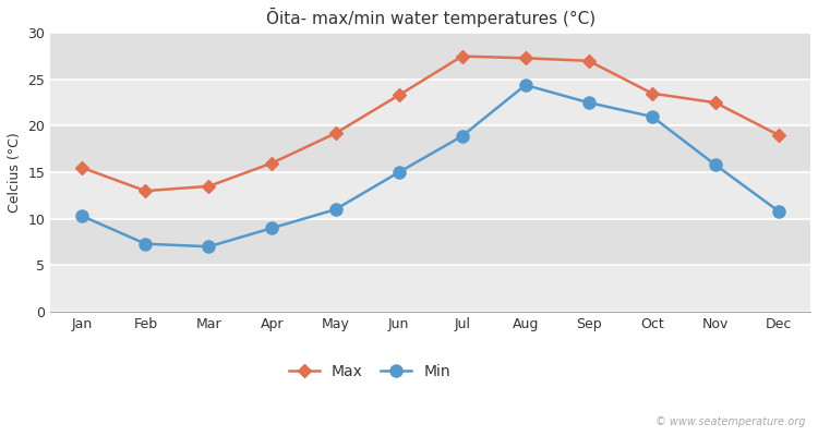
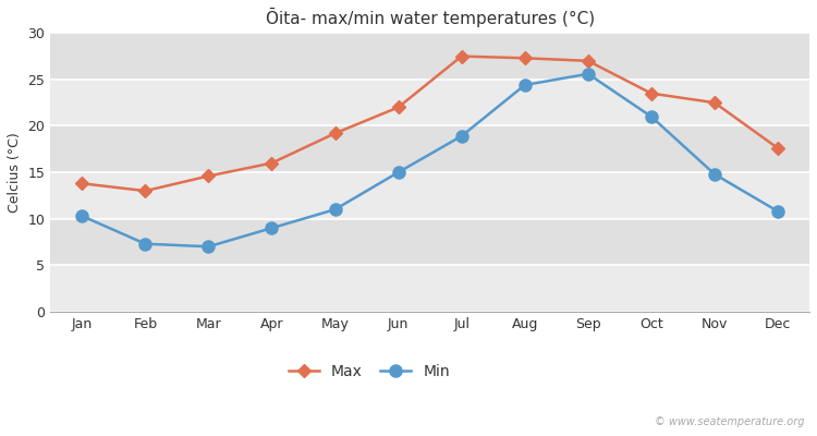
Max/Jan: 15.5 -> 13.8
Max/Mar: 13.5 -> 14.6
Max/Jun: 23.3 -> 22.0
Min/Sep: 22.5 -> 25.6
Min/Nov: 15.8 -> 14.8
Max/Dec: 19.0 -> 17.6
